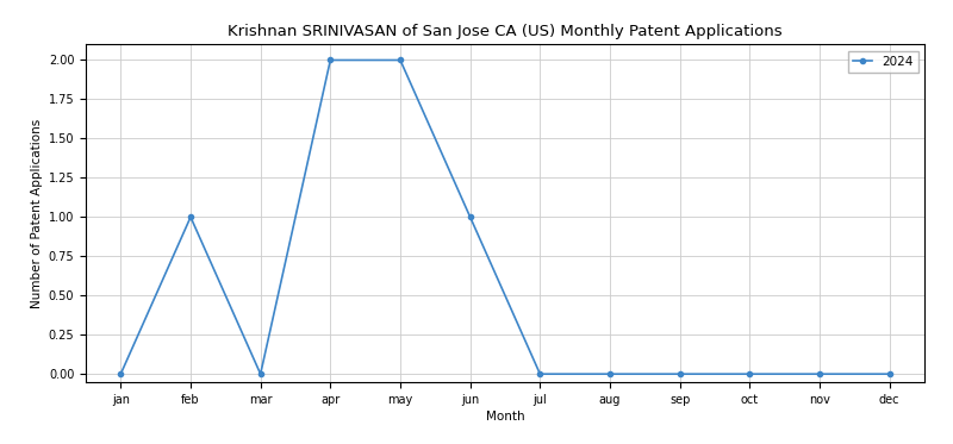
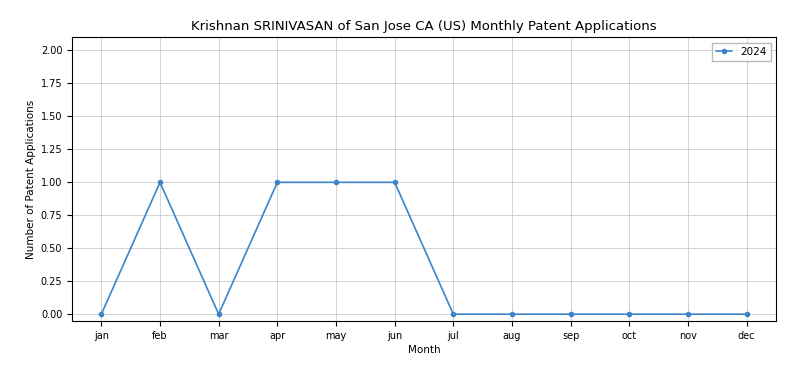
apr: 2 -> 1
may: 2 -> 1
